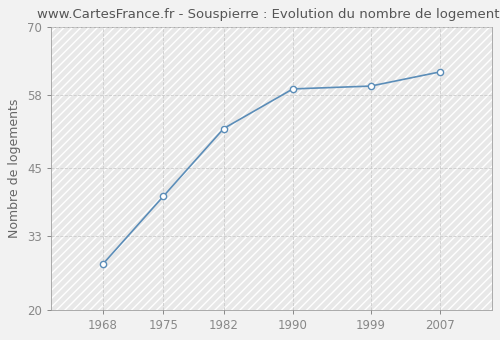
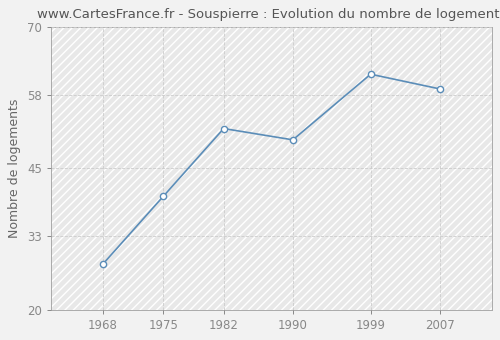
1990: 59.0 -> 50.0
1999: 59.5 -> 61.6
2007: 62.0 -> 59.0
